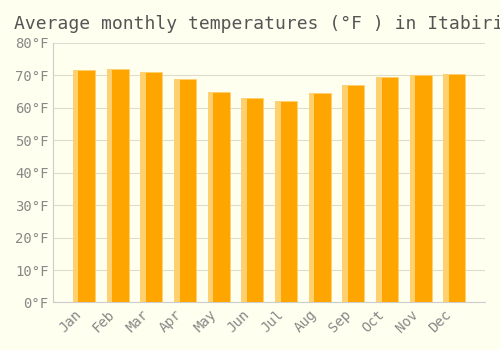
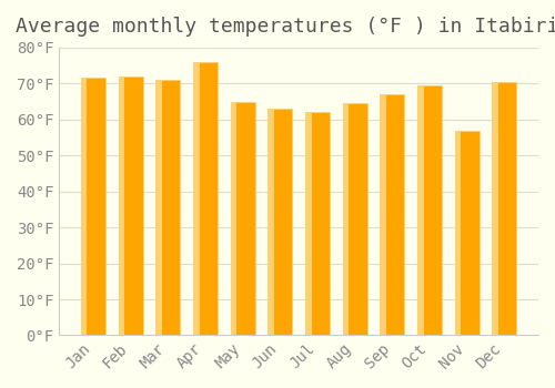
Apr: 69.0°F -> 76.0°F
Nov: 70.0°F -> 57.0°F
